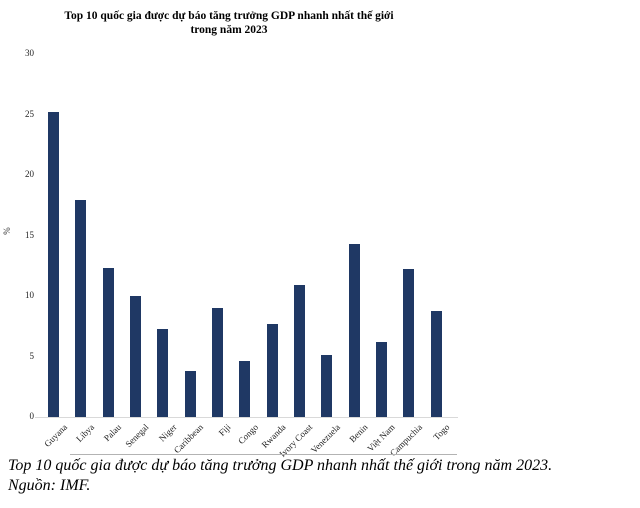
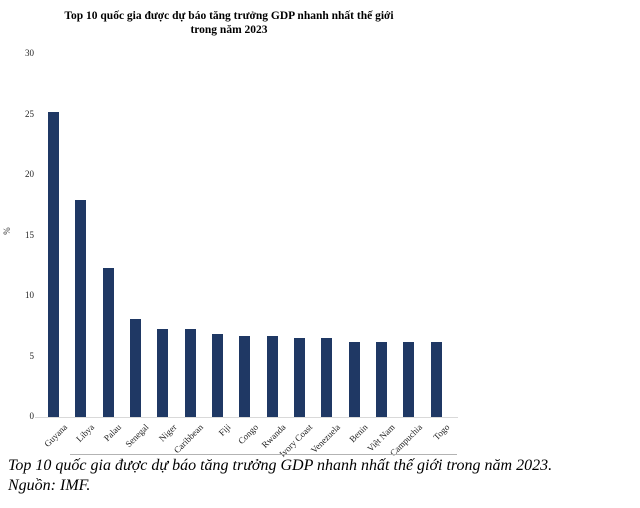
Senegal: 10.0 -> 8.1
Caribbean: 3.8 -> 7.3
Fiji: 9.0 -> 6.9
Congo: 4.6 -> 6.7
Rwanda: 7.7 -> 6.7
Ivory Coast: 10.9 -> 6.5
Venezuela: 5.1 -> 6.5
Benin: 14.3 -> 6.2
Campuchia: 12.2 -> 6.2
Togo: 8.8 -> 6.2
